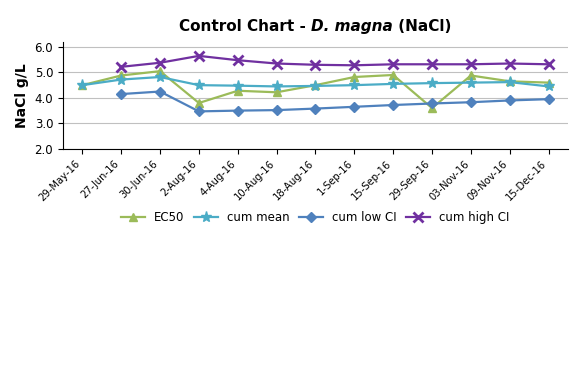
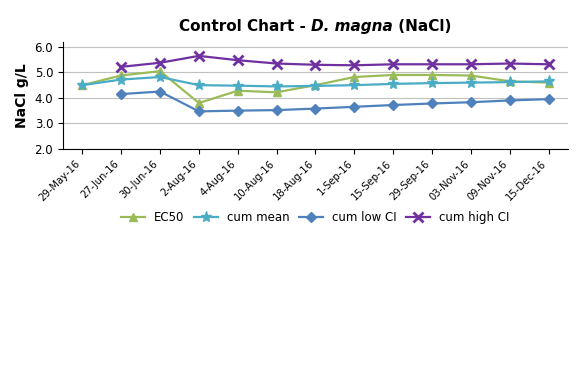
EC50/29-Sep-16: 3.60 -> 4.90
cum mean/15-Dec-16: 4.45 -> 4.65
